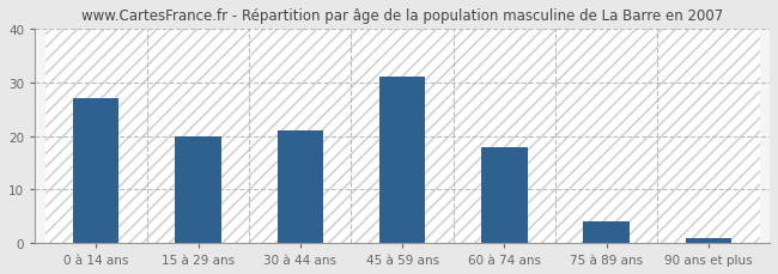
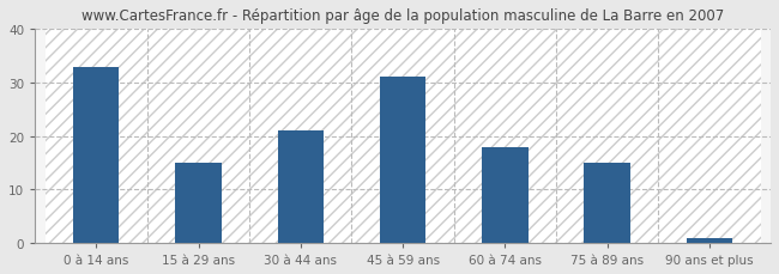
0 à 14 ans: 27 -> 33
15 à 29 ans: 20 -> 15
75 à 89 ans: 4 -> 15
